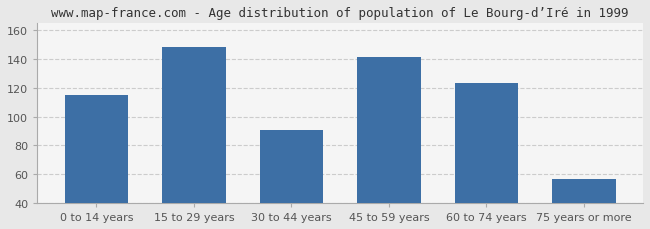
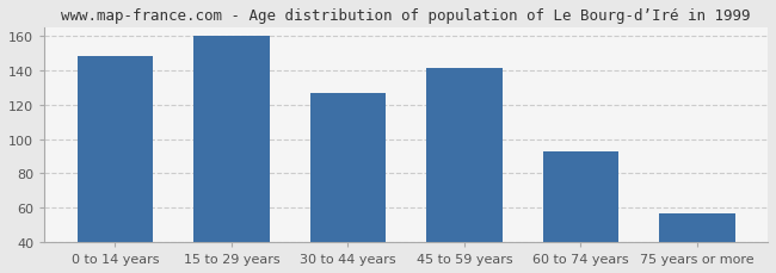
0 to 14 years: 115 -> 148
15 to 29 years: 148 -> 160
30 to 44 years: 91 -> 127
60 to 74 years: 123 -> 93
